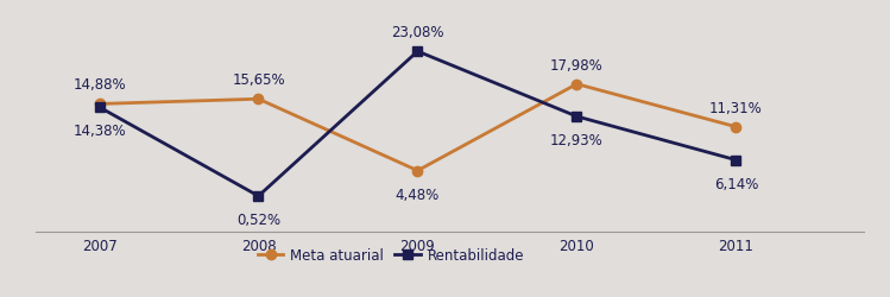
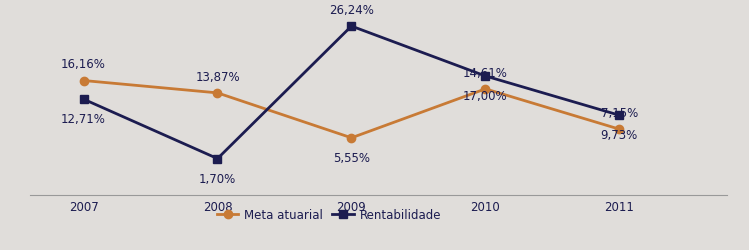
Meta atuarial/2007: 14,88% -> 16,16%
Rentabilidade/2007: 14,38% -> 12,71%
Meta atuarial/2008: 15,65% -> 13,87%
Rentabilidade/2008: 0,52% -> 1,70%
Meta atuarial/2009: 4,48% -> 5,55%
Rentabilidade/2009: 23,08% -> 26,24%
Meta atuarial/2010: 17,98% -> 14,61%
Rentabilidade/2010: 12,93% -> 17,00%
Meta atuarial/2011: 11,31% -> 7,15%
Rentabilidade/2011: 6,14% -> 9,73%
